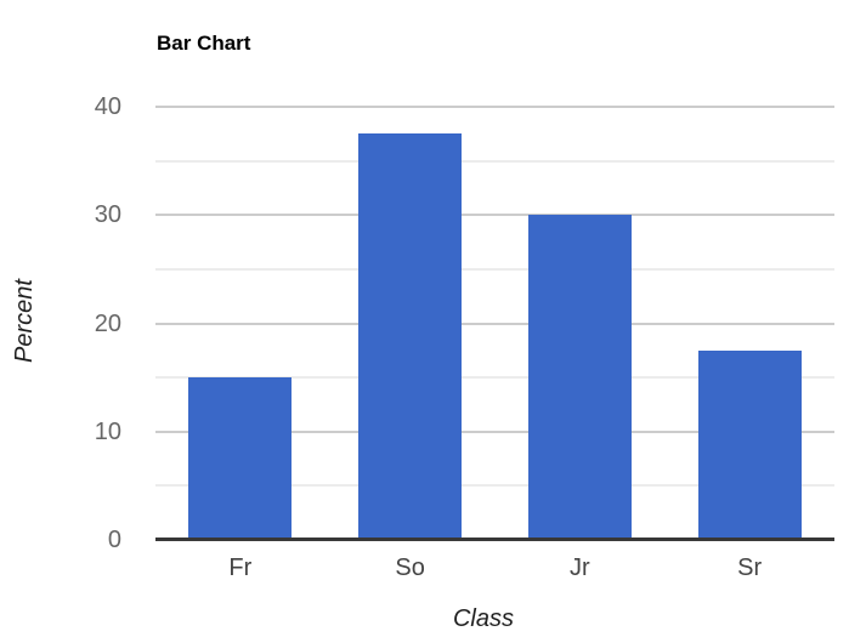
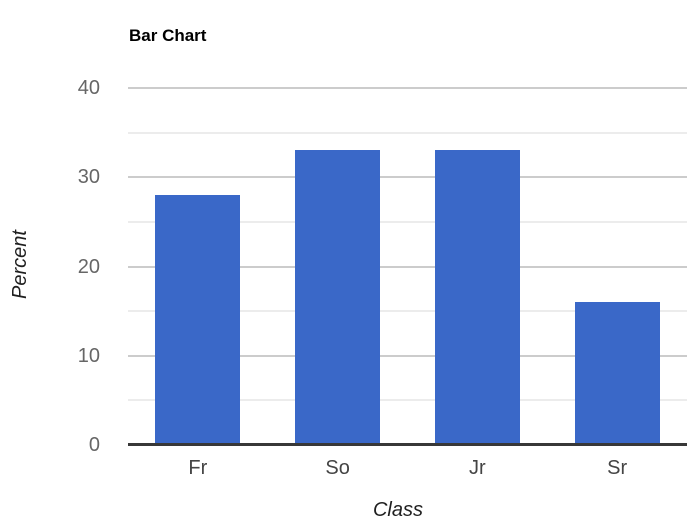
Fr: 15 -> 28
So: 38 -> 33
Jr: 30 -> 33
Sr: 18 -> 16
